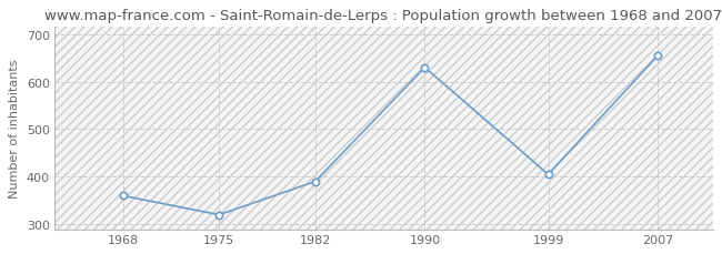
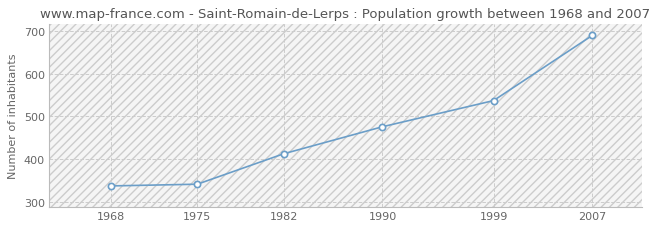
1968: 360 -> 338
1975: 320 -> 342
1982: 390 -> 413
1990: 630 -> 476
1999: 405 -> 537
2007: 655 -> 689
